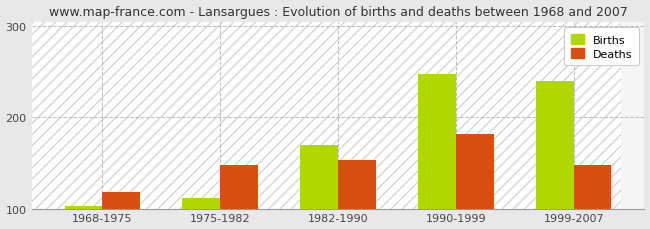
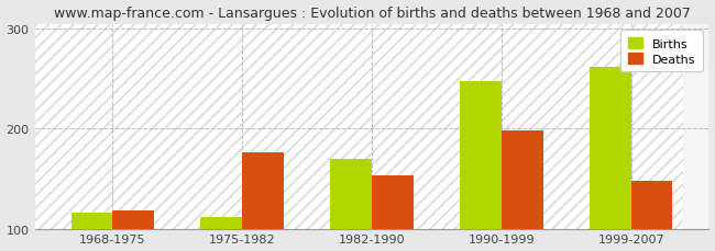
Births/1968-1975: 103 -> 116
Deaths/1975-1982: 148 -> 176
Deaths/1990-1999: 182 -> 198
Births/1999-2007: 240 -> 262
